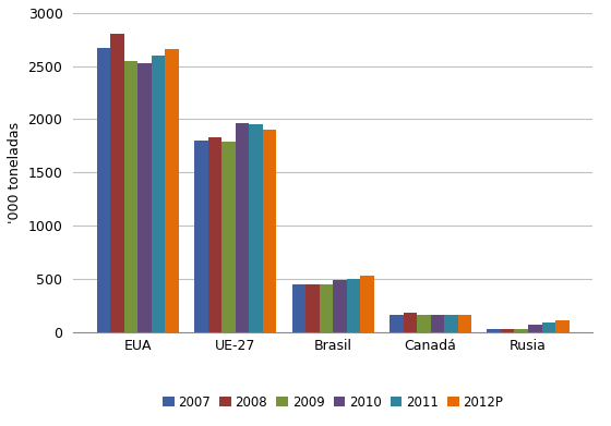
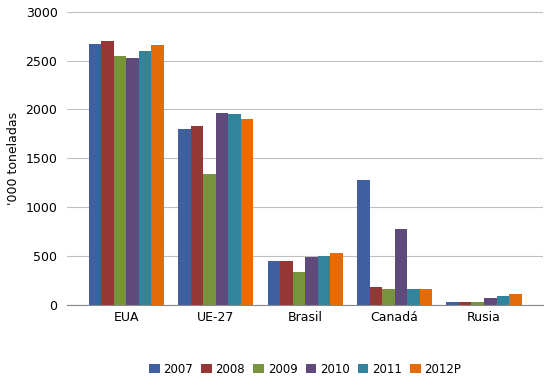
2008/EUA: 2800 -> 2700
2009/UE-27: 1790 -> 1340
2009/Brasil: 460 -> 340
2007/Canadá: 160 -> 1280
2010/Canadá: 160 -> 780
